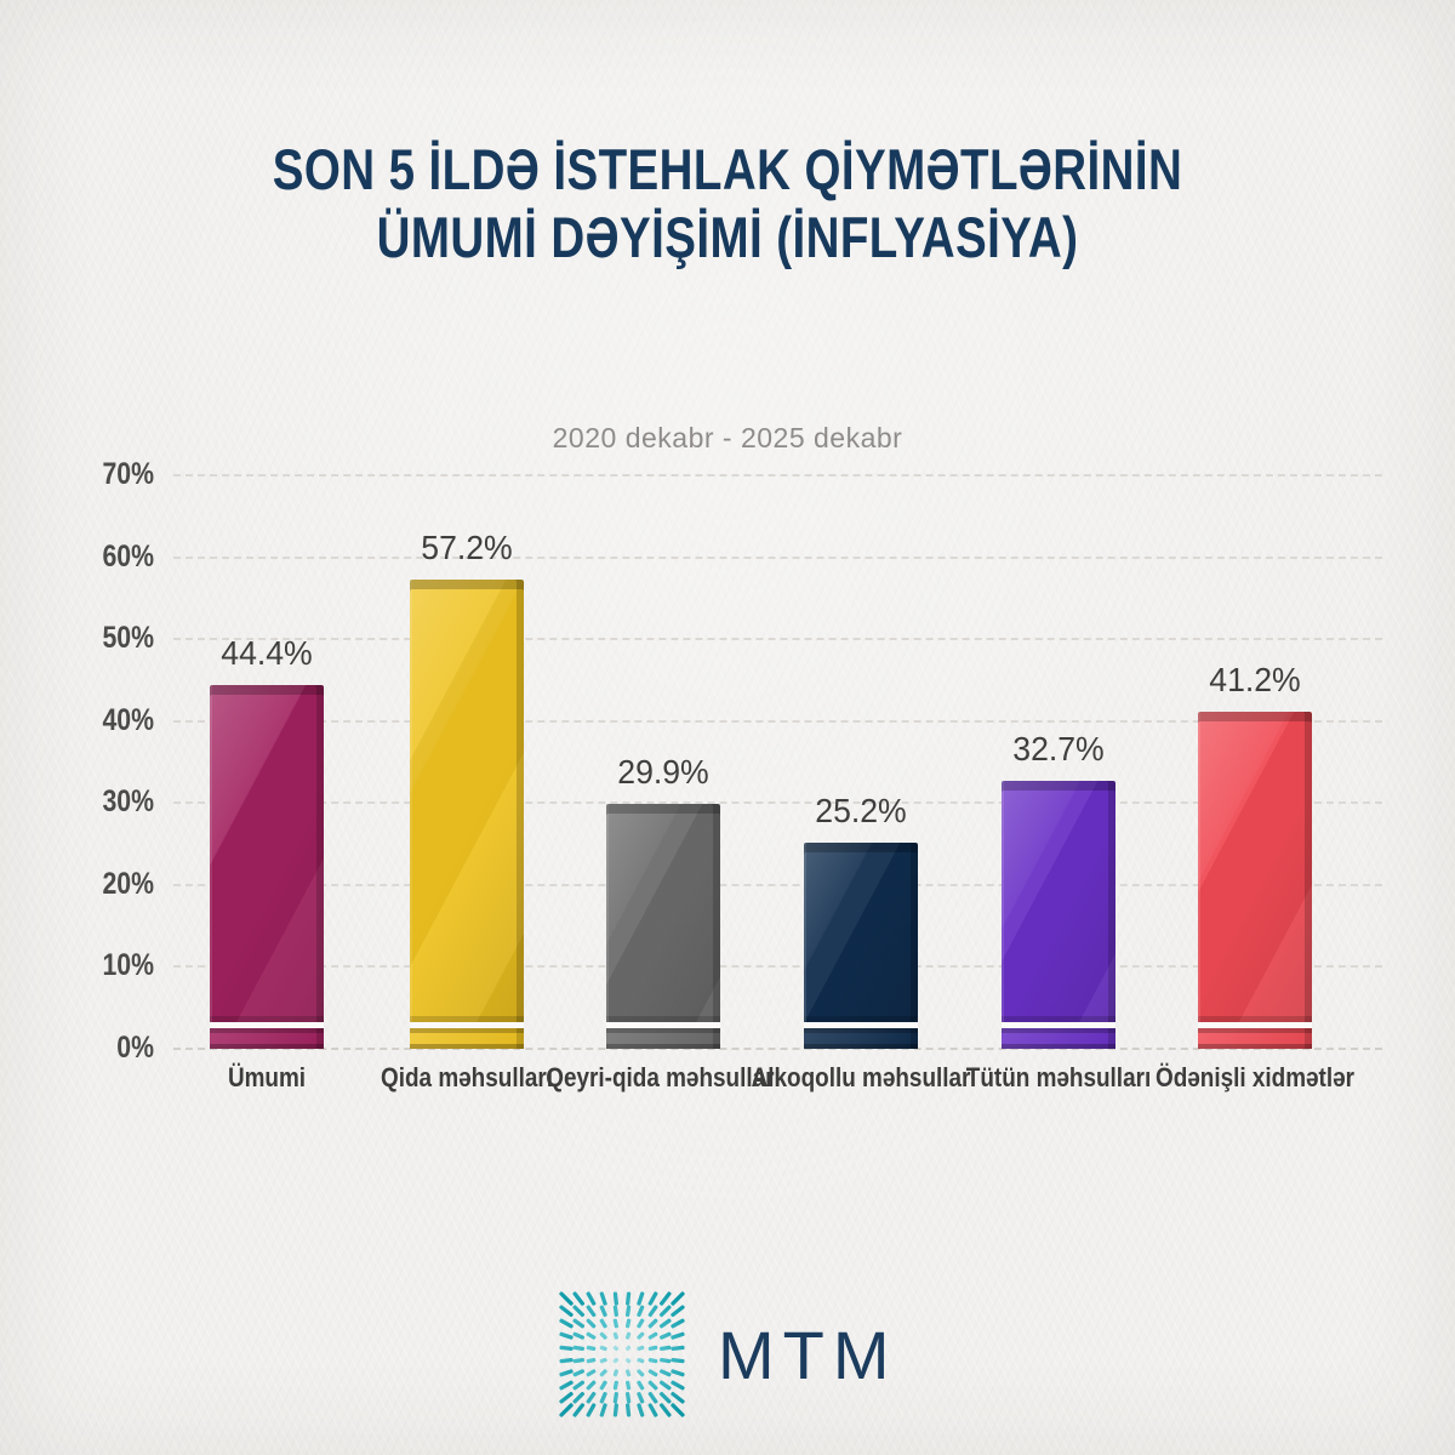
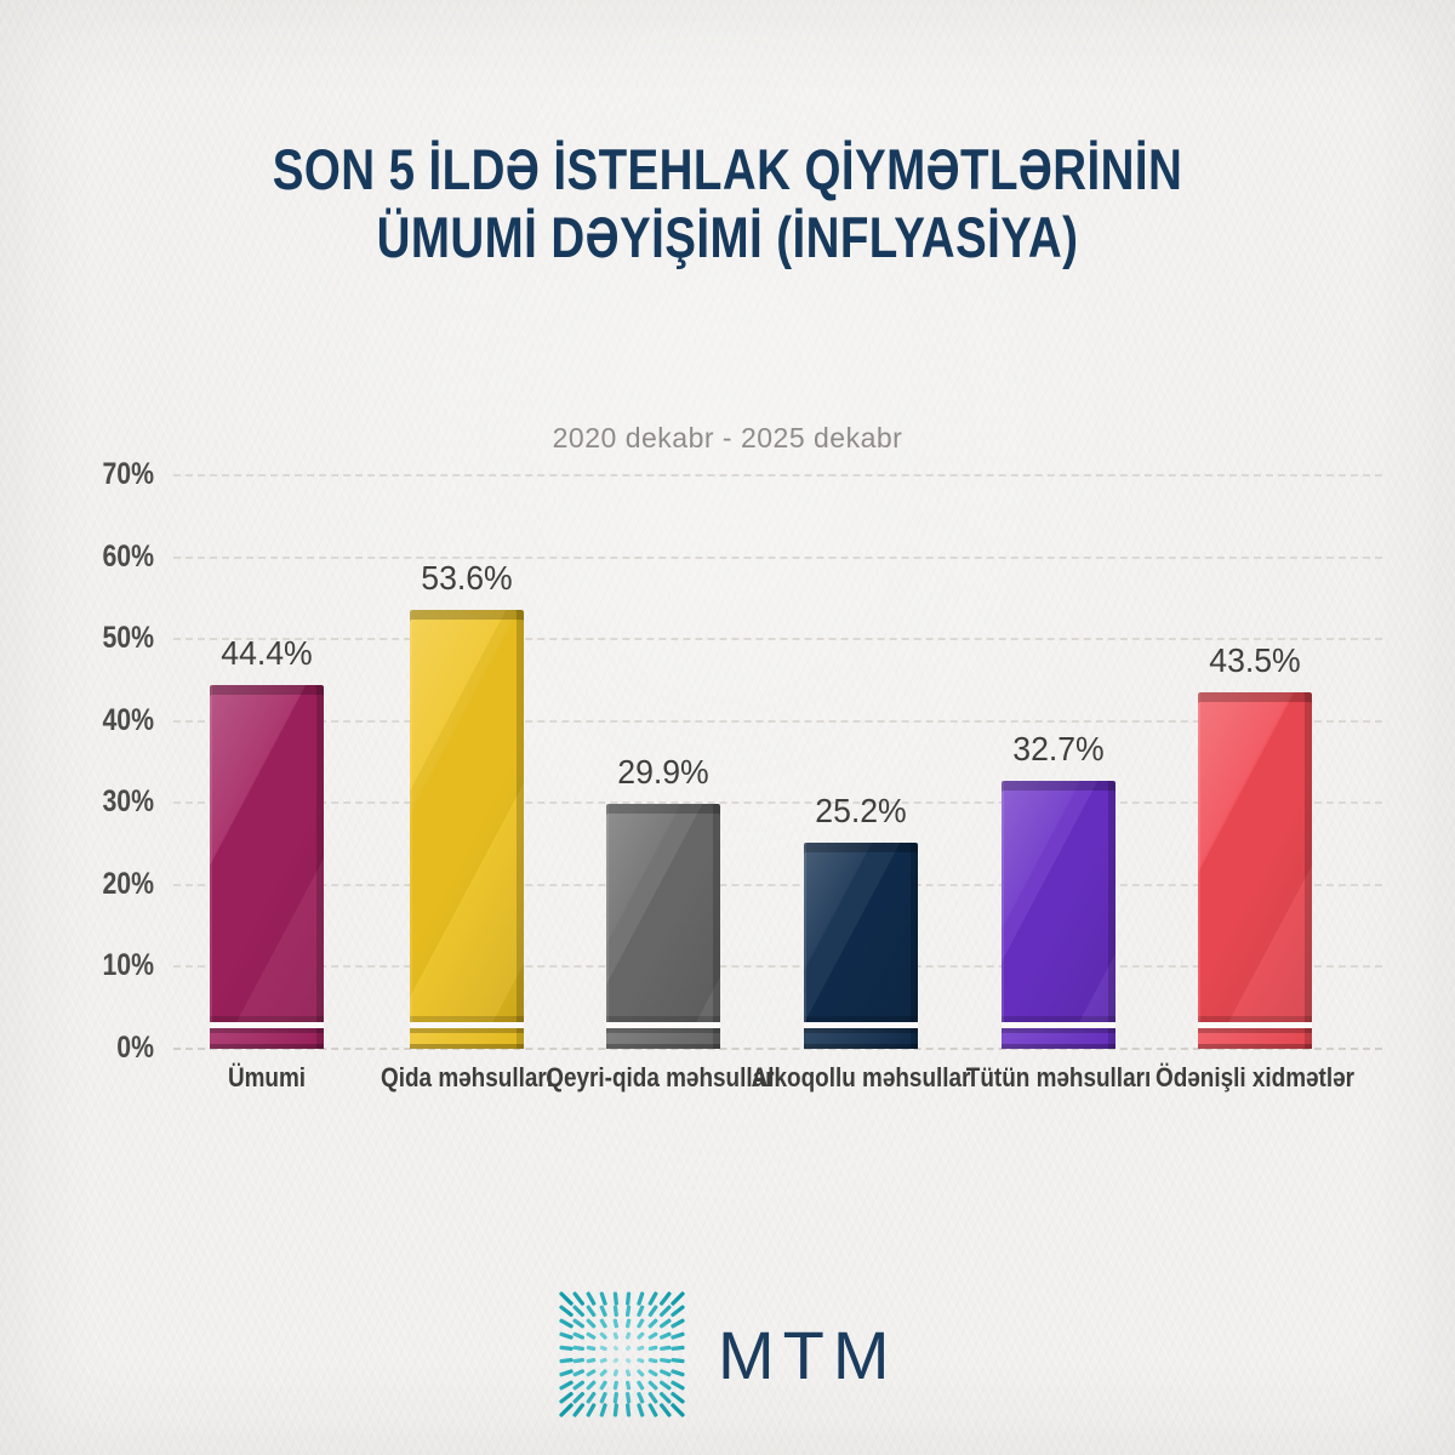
Qida məhsulları: 57.2% -> 53.6%
Ödənişli xidmətlər: 41.2% -> 43.5%
